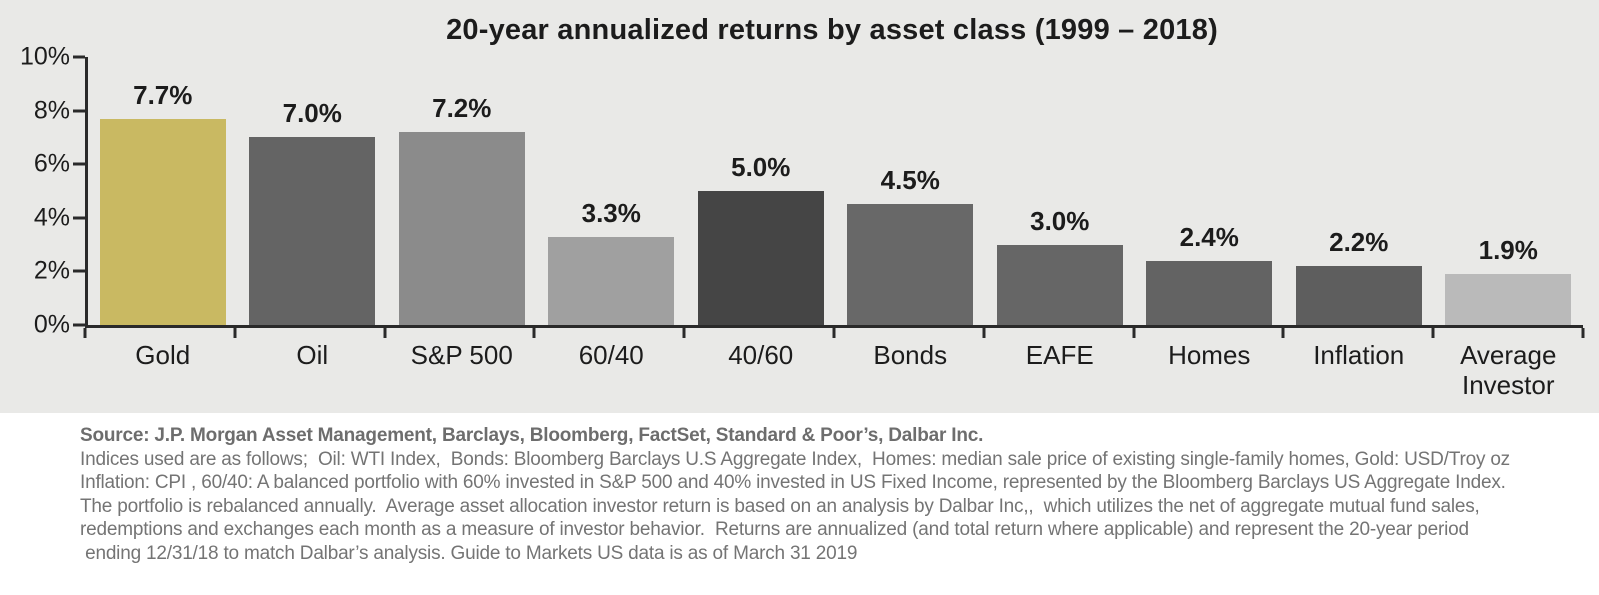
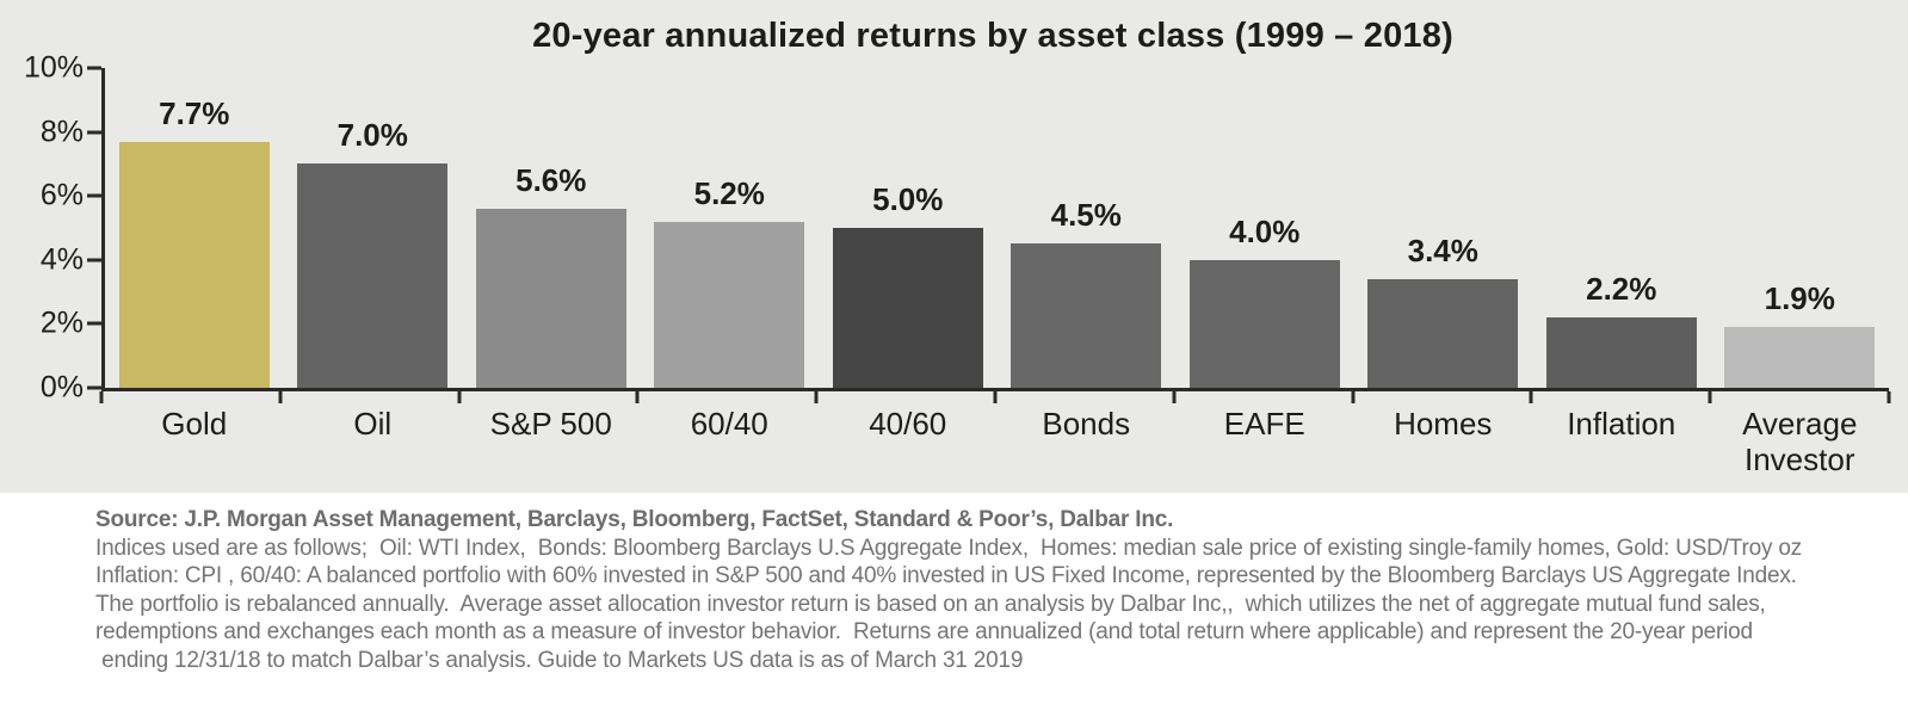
S&P 500: 7.2% -> 5.6%
60/40: 3.3% -> 5.2%
EAFE: 3.0% -> 4.0%
Homes: 2.4% -> 3.4%
